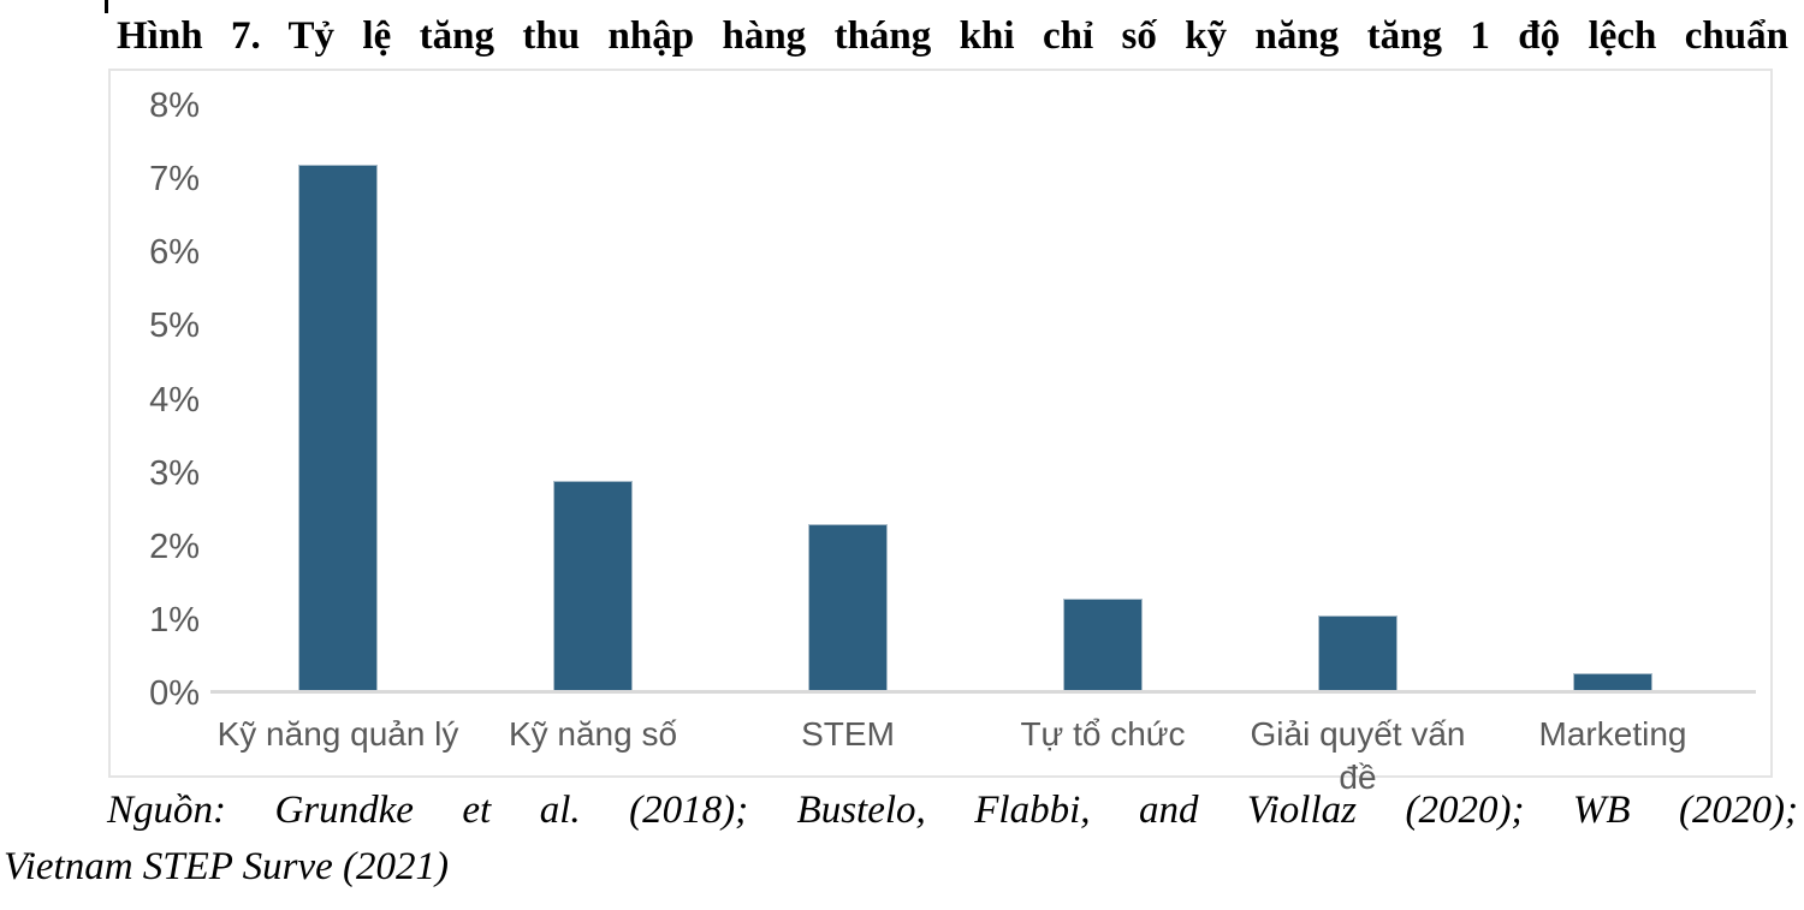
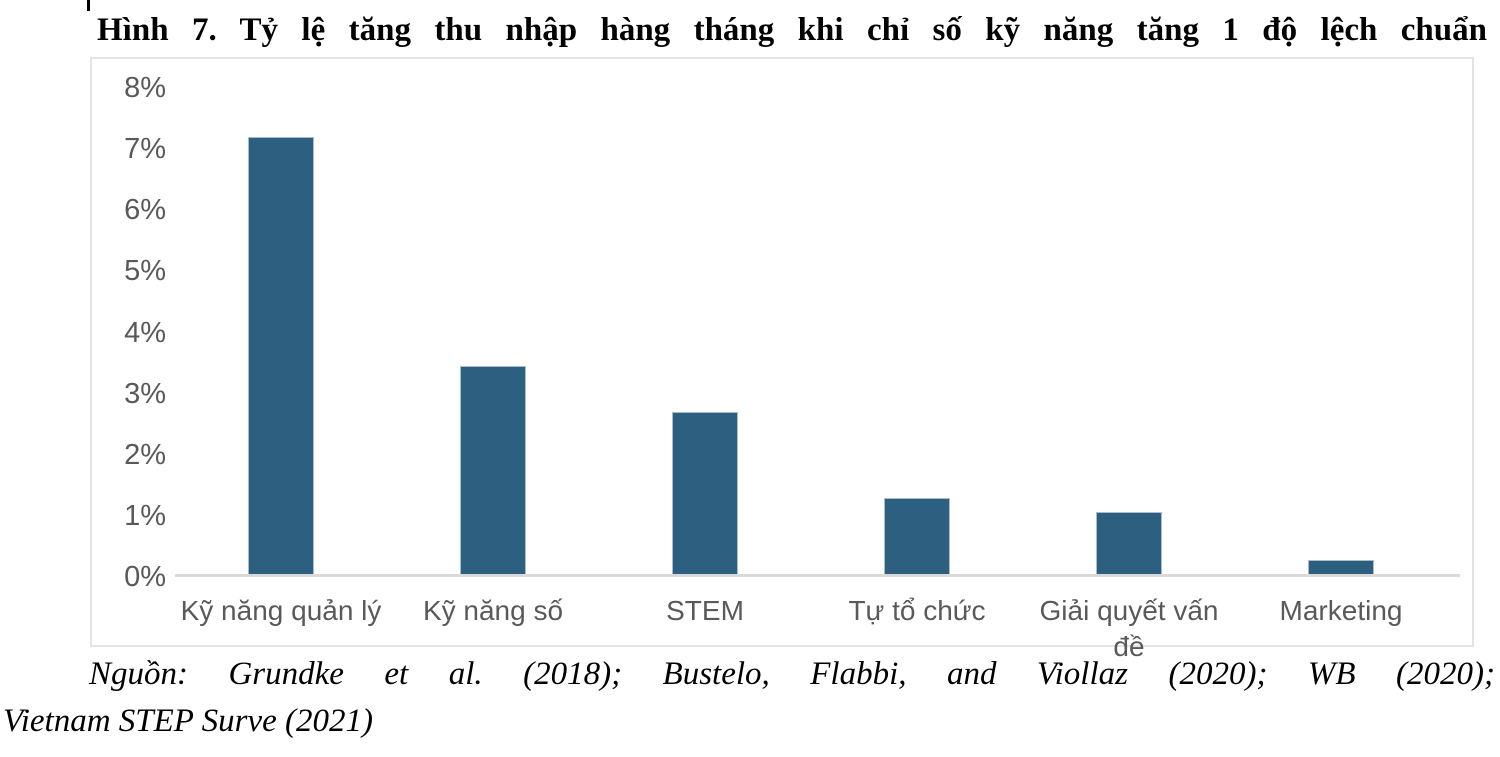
Kỹ năng số: 2.9% -> 3.5%
STEM: 2.3% -> 2.7%
